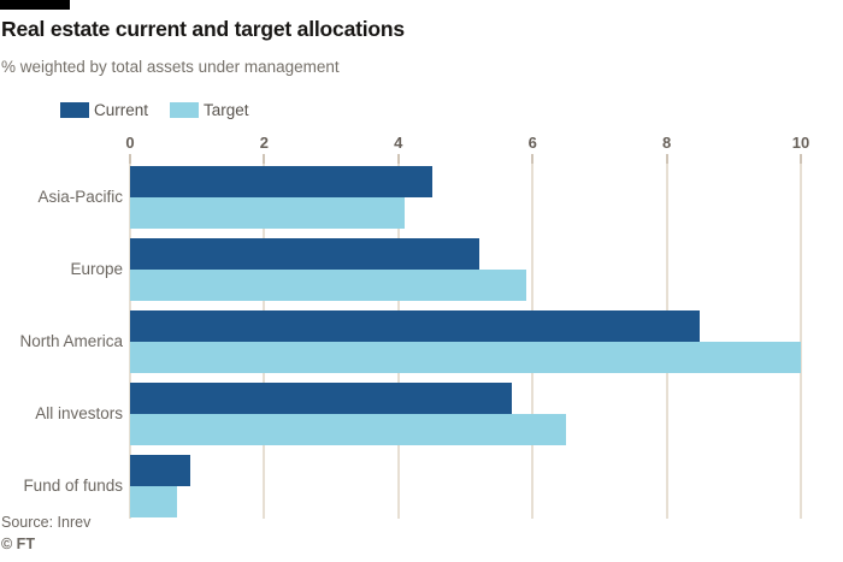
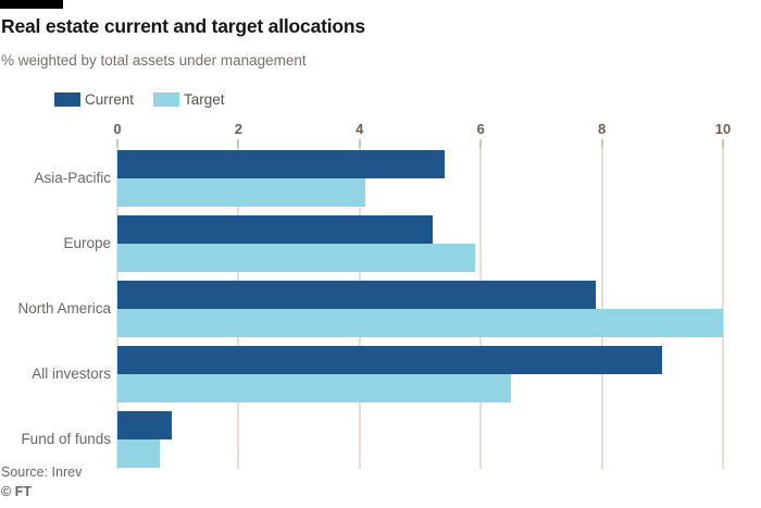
Current/Asia-Pacific: 4.5 -> 5.4
Current/North America: 8.5 -> 7.9
Current/All investors: 5.7 -> 9.0
